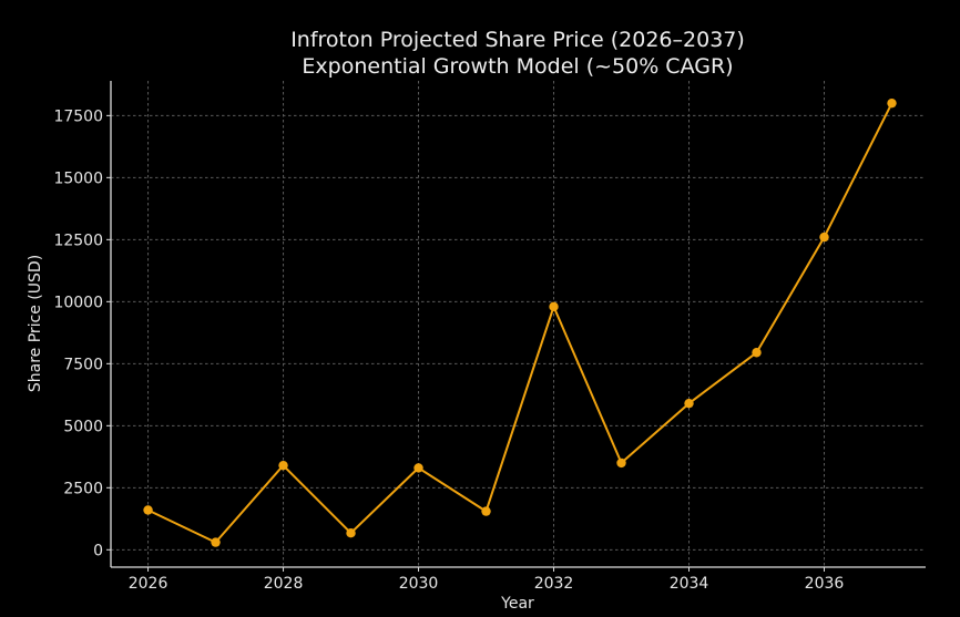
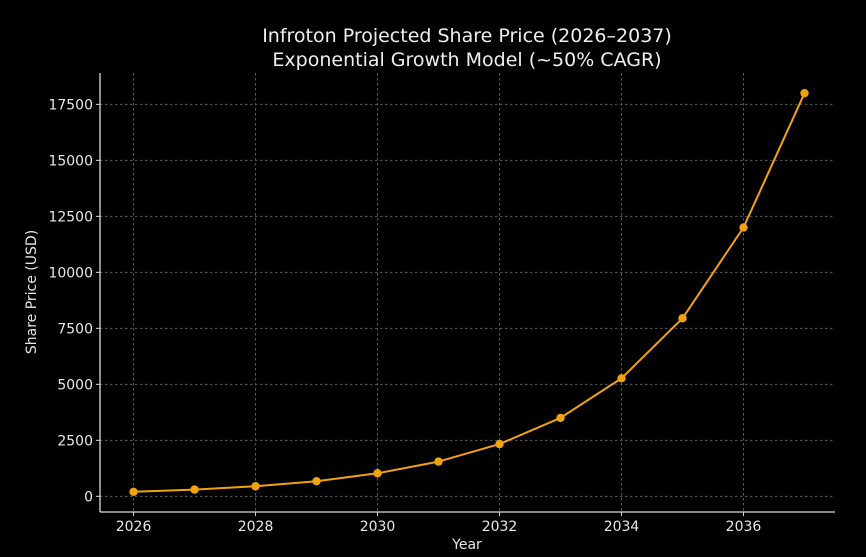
2026: 1600 -> 200
2028: 3400 -> 400
2030: 3300 -> 1000
2032: 9800 -> 2300
2034: 5900 -> 5300
2036: 12600 -> 12000
